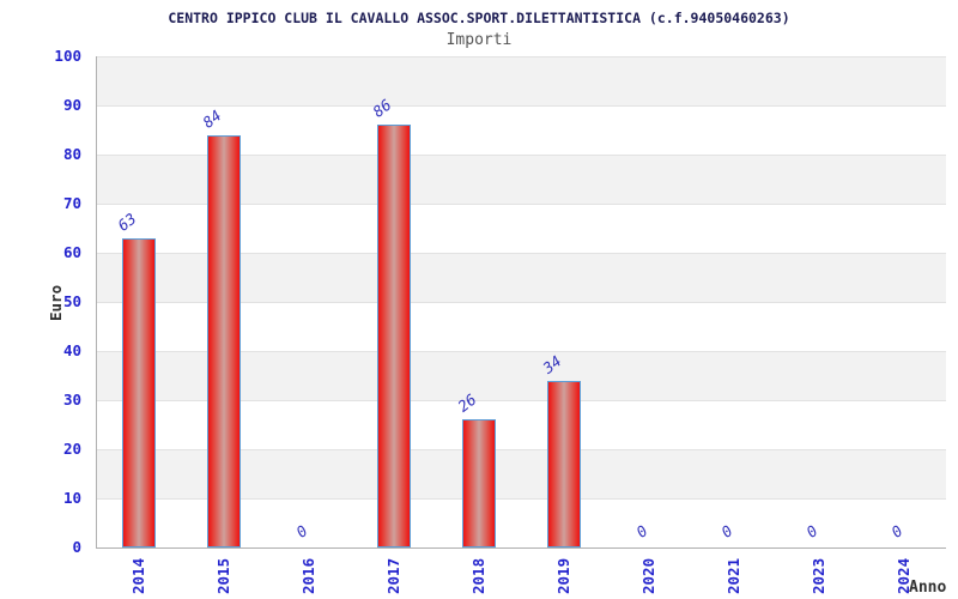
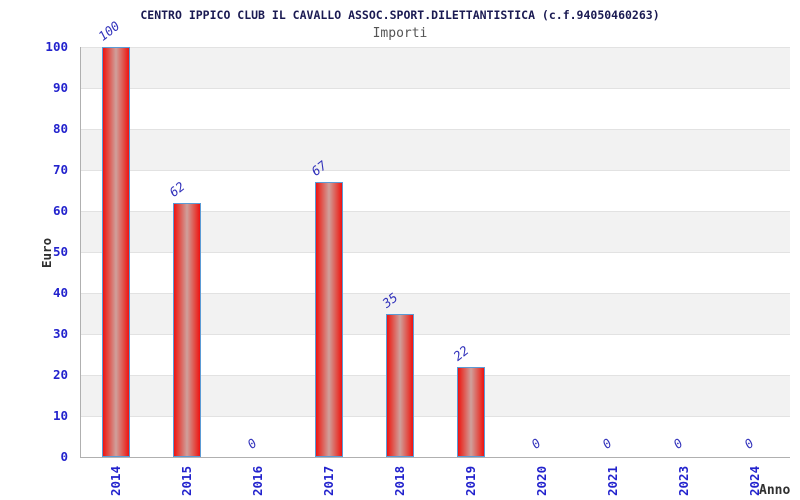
2014: 63 -> 100
2015: 84 -> 62
2017: 86 -> 67
2018: 26 -> 35
2019: 34 -> 22
